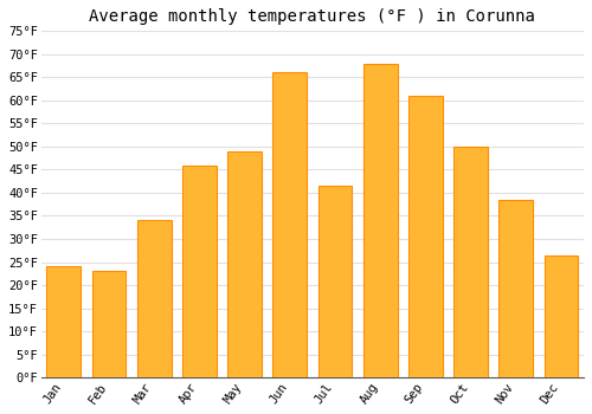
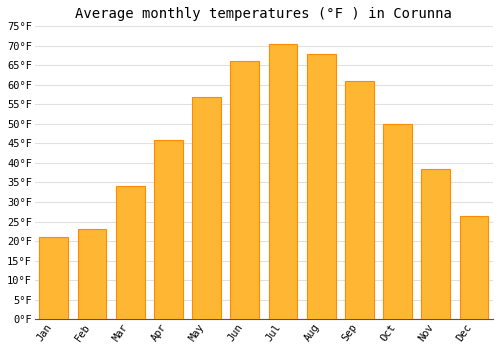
Jan: 24.0°F -> 21.0°F
May: 49.0°F -> 57.0°F
Jul: 41.5°F -> 70.5°F
